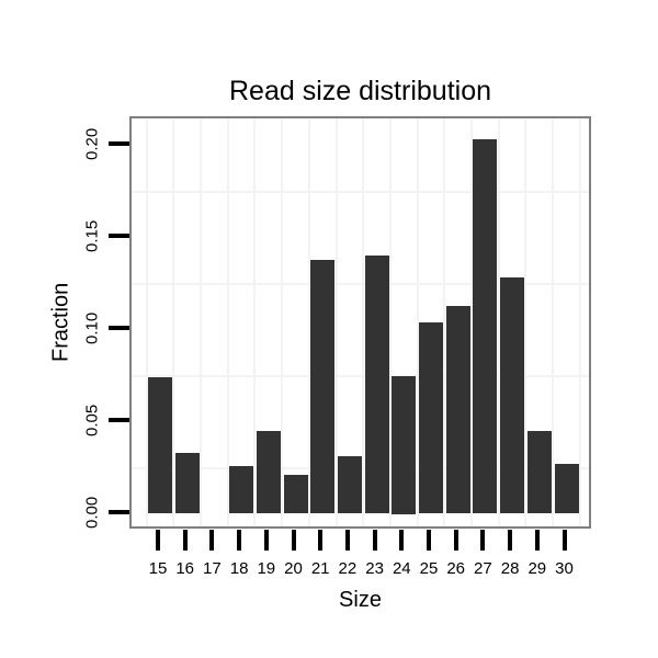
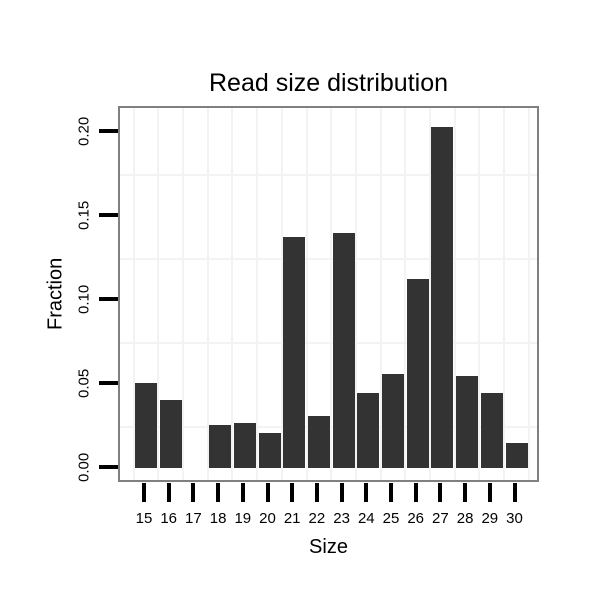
15: 0.074 -> 0.051
16: 0.033 -> 0.041
19: 0.045 -> 0.027
24: 0.075 -> 0.045
25: 0.104 -> 0.056
28: 0.128 -> 0.055
30: 0.027 -> 0.015
